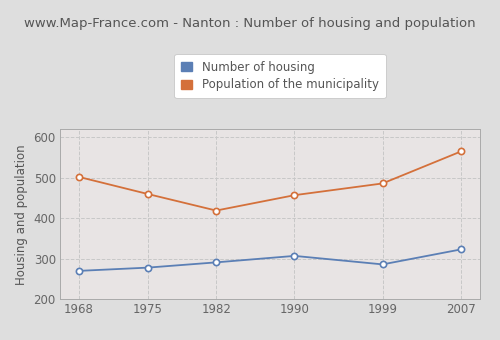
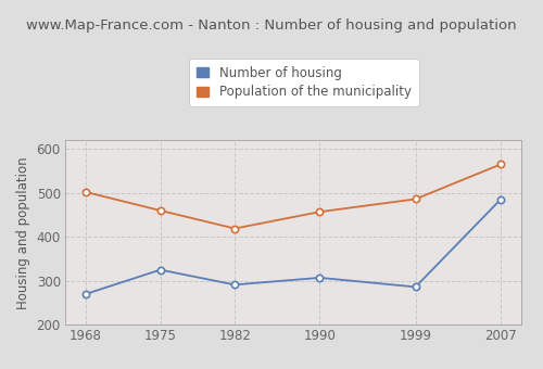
Number of housing/1975: 278 -> 325
Number of housing/2007: 323 -> 485
